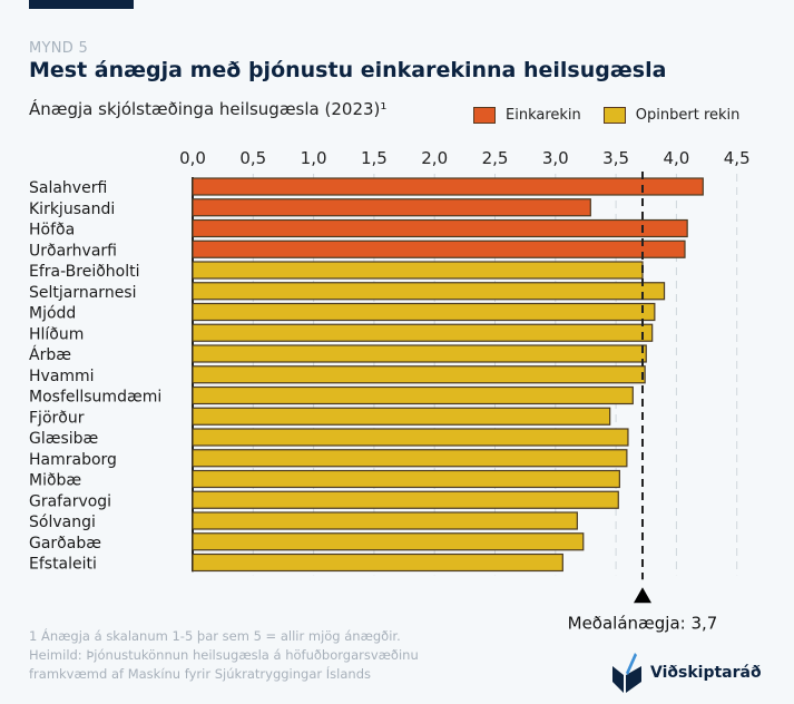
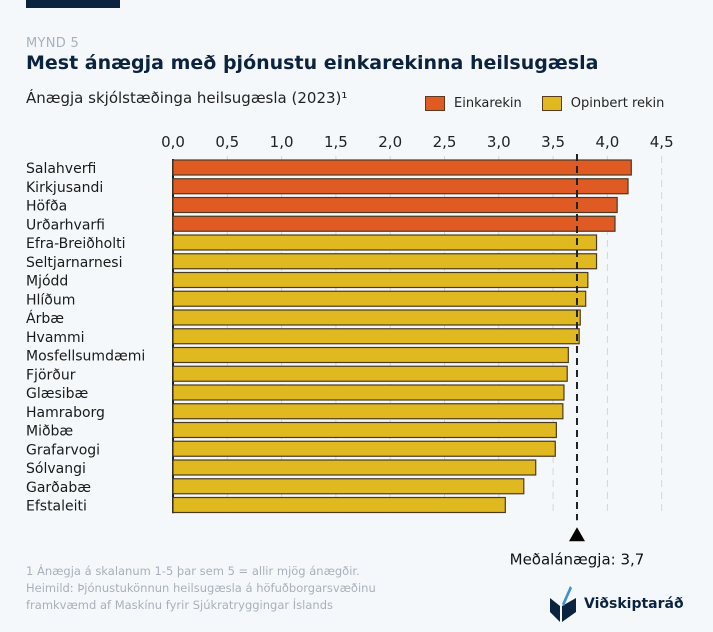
Kirkjusandi: 3,29 -> 4,19
Efra-Breiðholti: 3,72 -> 3,90
Fjörður: 3,45 -> 3,63
Sólvangi: 3,18 -> 3,34
